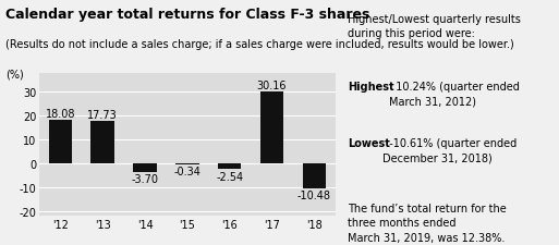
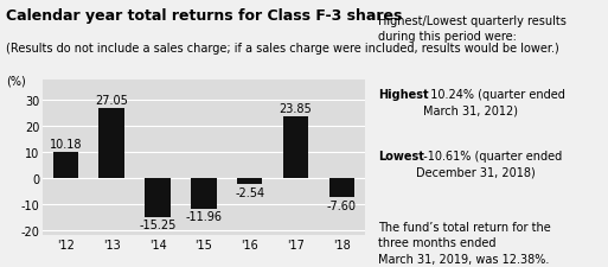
'12: 18.08 -> 10.18
'13: 17.73 -> 27.05
'14: -3.70 -> -15.25
'15: -0.34 -> -11.96
'17: 30.16 -> 23.85
'18: -10.48 -> -7.60
